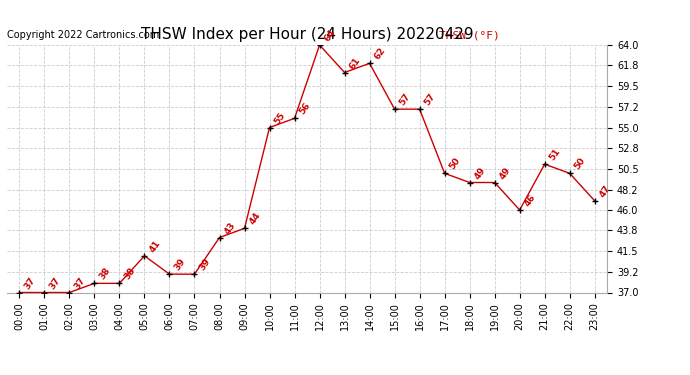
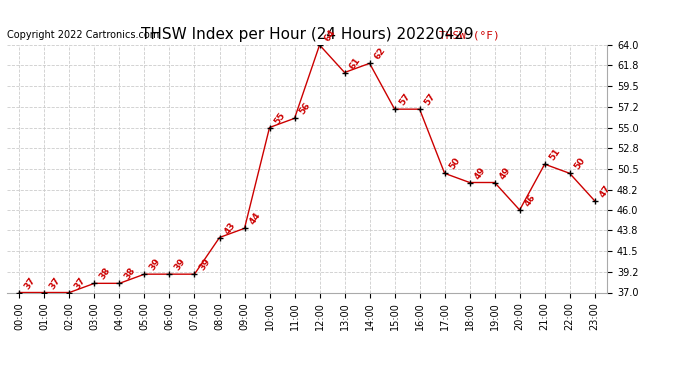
05:00: 41 -> 39
